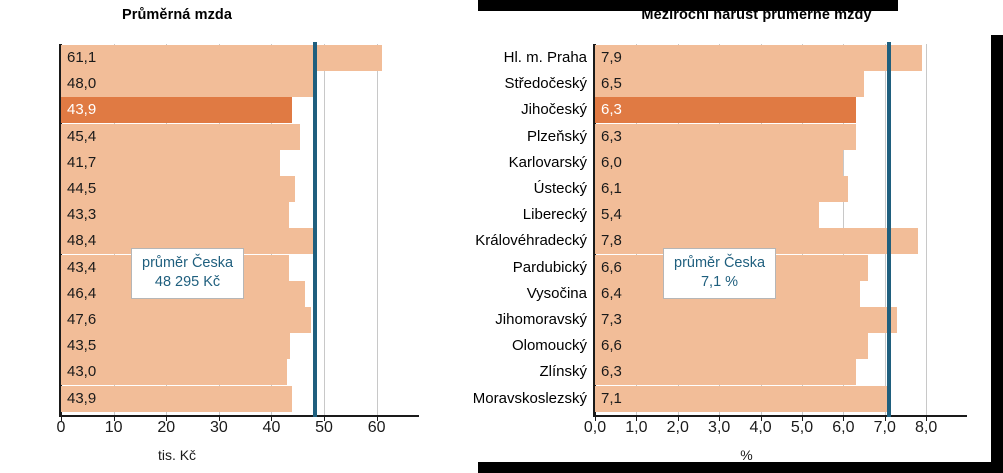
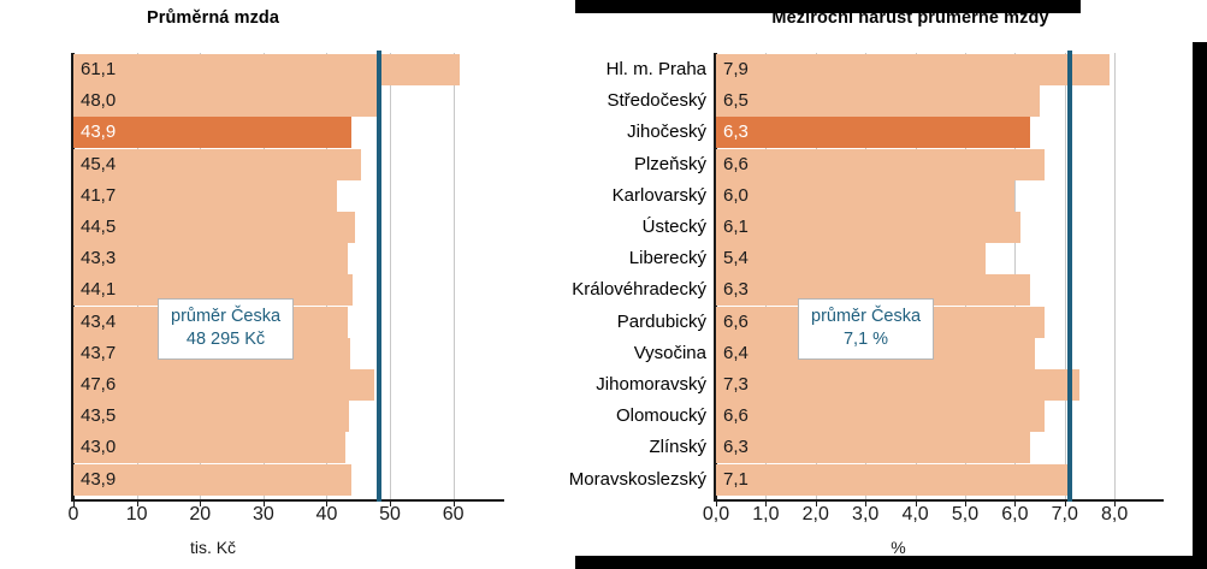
Průměrná mzda/Královéhradecký: 48,4 -> 44,1
Průměrná mzda/Vysočina: 46,4 -> 43,7
Meziroční nárůst průměrné mzdy/Plzeňský: 6,3 -> 6,6
Meziroční nárůst průměrné mzdy/Královéhradecký: 7,8 -> 6,3
